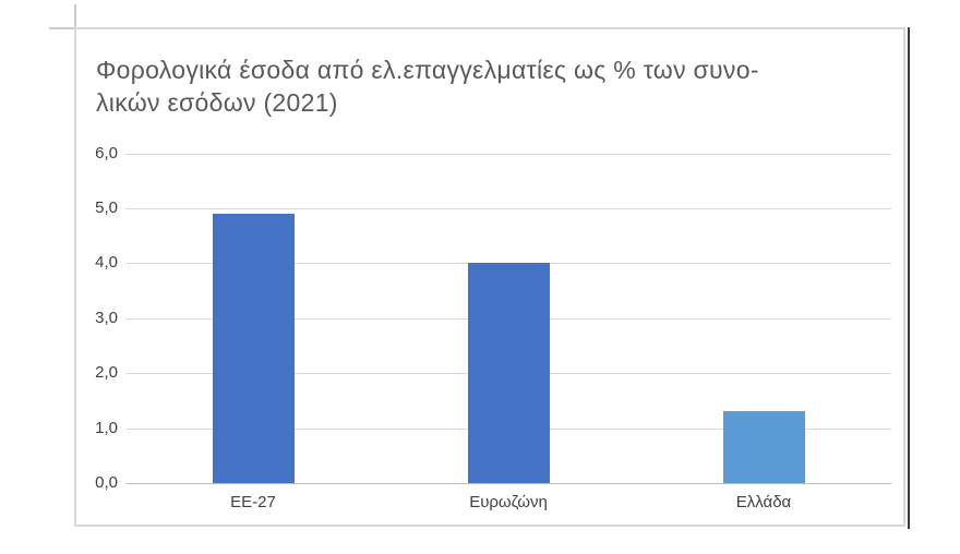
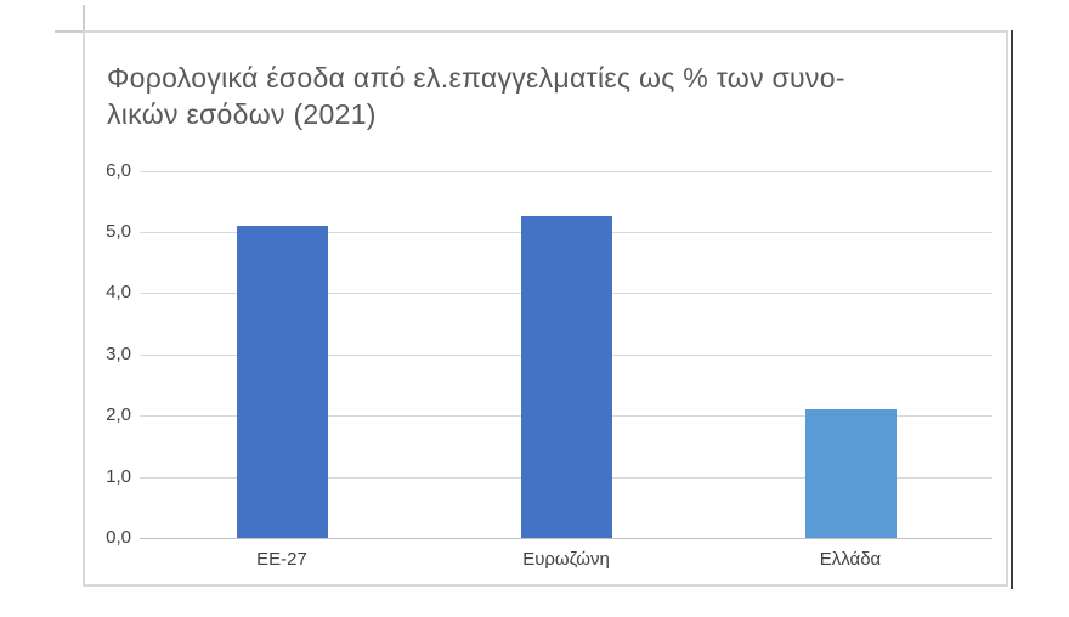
EE-27: 4,9 -> 5,1
Ευρωζώνη: 4,0 -> 5,2
Ελλάδα: 1,3 -> 2,1
